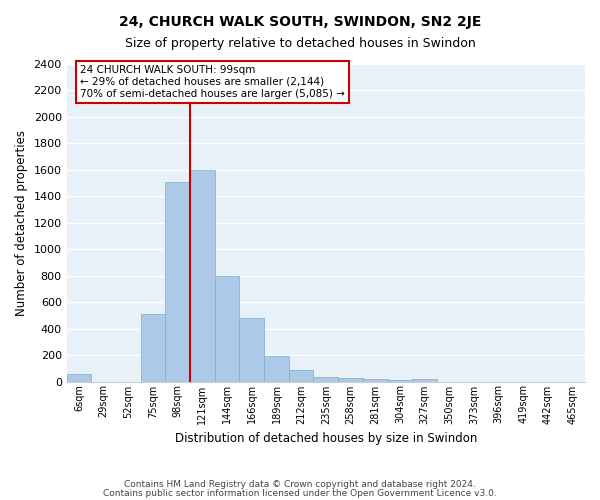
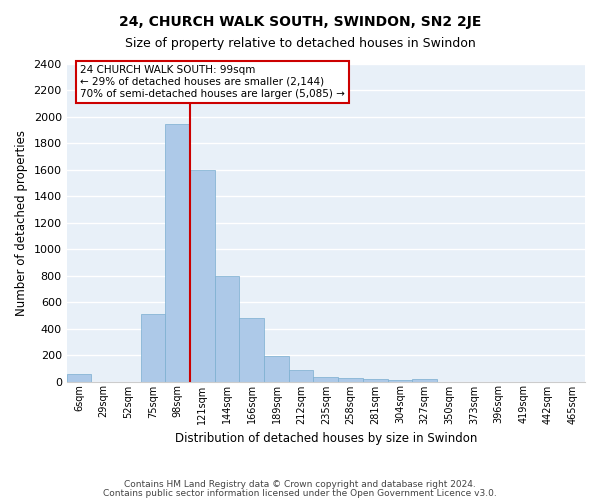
98sqm: 1510 -> 1950
